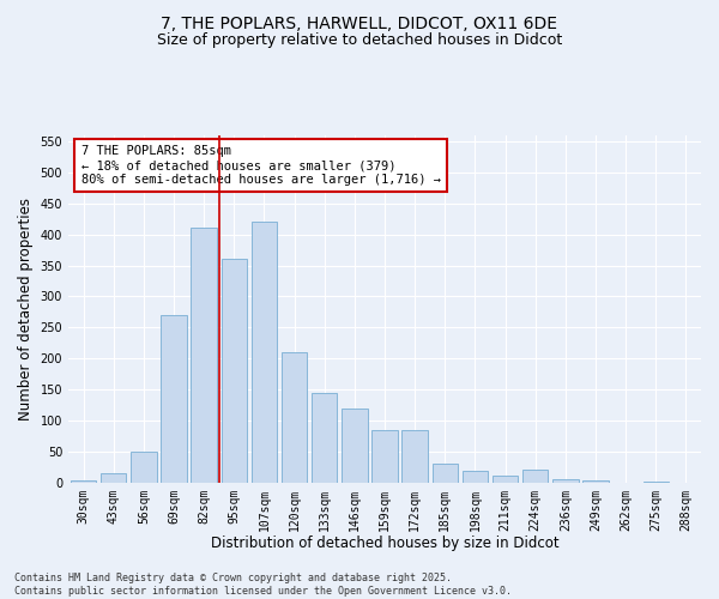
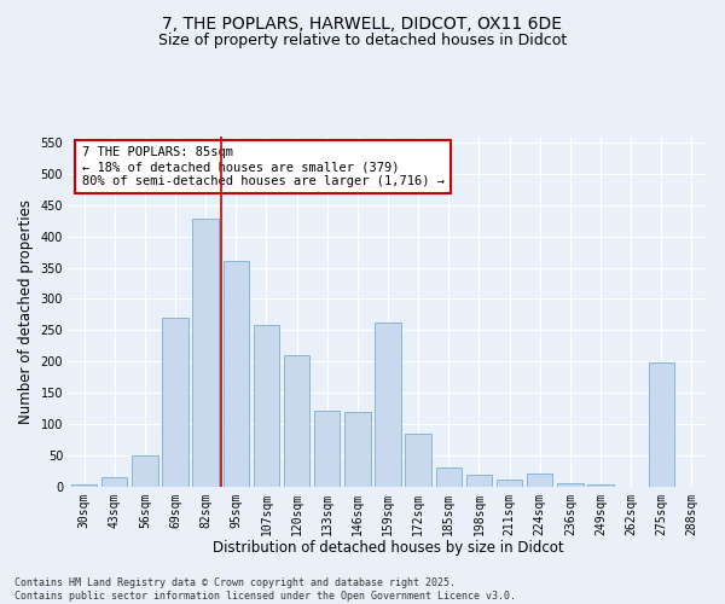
82sqm: 410 -> 428
107sqm: 420 -> 258
133sqm: 145 -> 122
159sqm: 85 -> 262
275sqm: 2 -> 198
